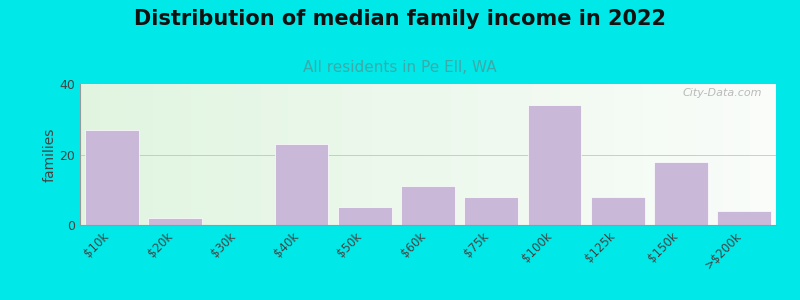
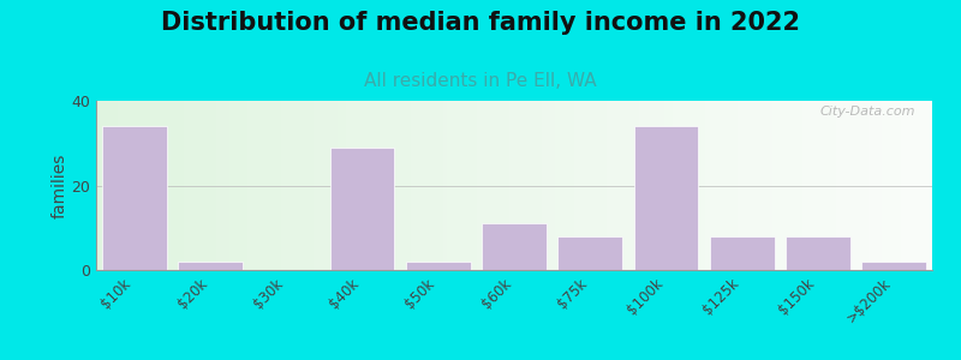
$10k: 27 -> 34
$40k: 23 -> 29
$50k: 5 -> 2
$150k: 18 -> 8
>$200k: 4 -> 2
